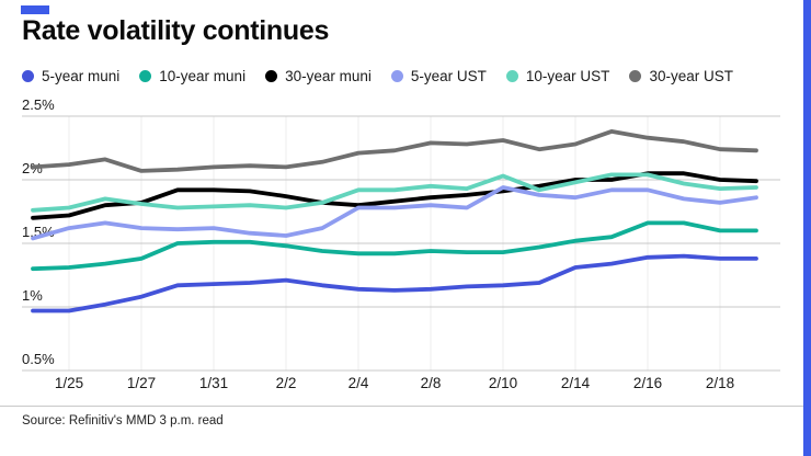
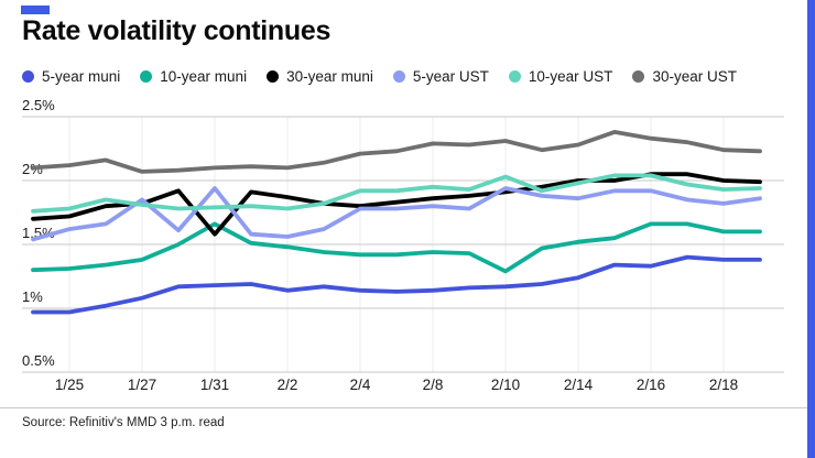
5-year UST/1/27: 1.62% -> 1.85%
10-year muni/1/31: 1.51% -> 1.66%
30-year muni/1/31: 1.92% -> 1.58%
5-year UST/1/31: 1.62% -> 1.94%
5-year muni/2/2: 1.21% -> 1.14%
10-year muni/2/10: 1.43% -> 1.29%
5-year muni/2/14: 1.31% -> 1.24%
5-year muni/2/16: 1.39% -> 1.33%
